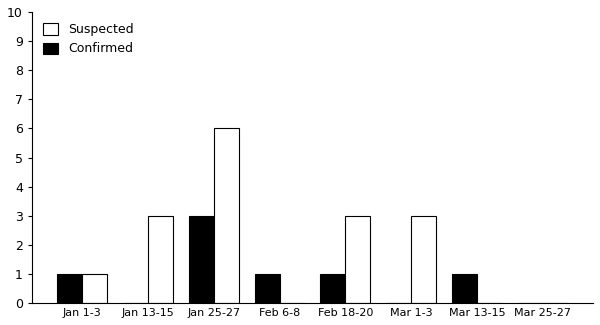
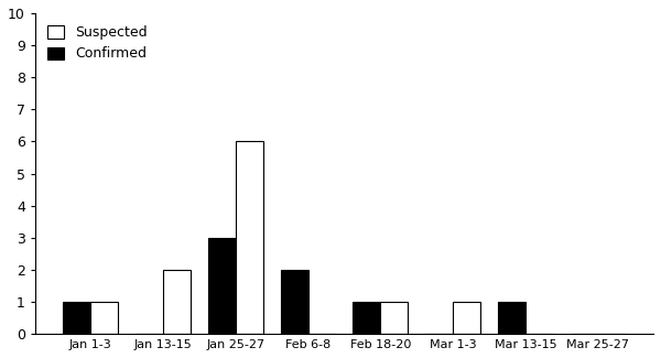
Suspected/Jan 13-15: 3 -> 2
Confirmed/Feb 6-8: 1 -> 2
Suspected/Feb 18-20: 3 -> 1
Suspected/Mar 1-3: 3 -> 1
